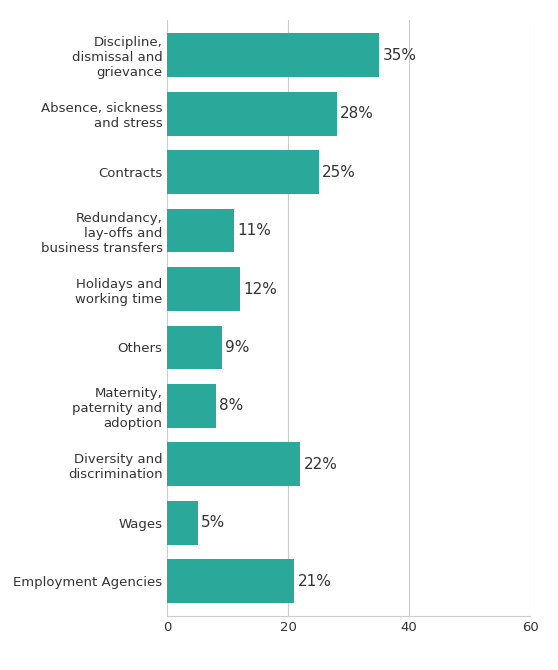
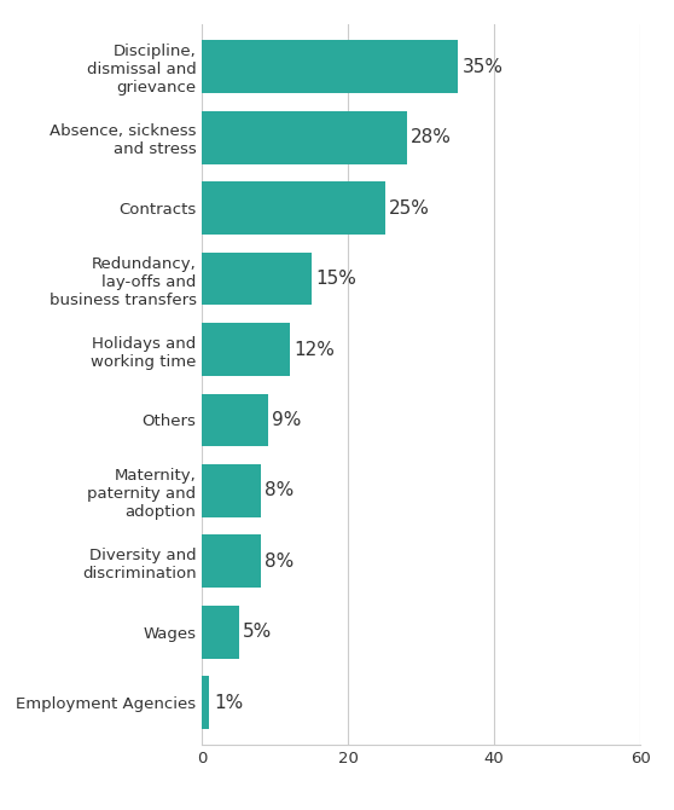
Redundancy, lay-offs and business transfers: 11% -> 15%
Diversity and discrimination: 22% -> 8%
Employment Agencies: 21% -> 1%
